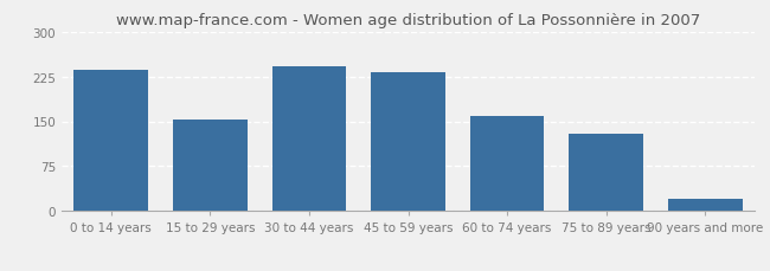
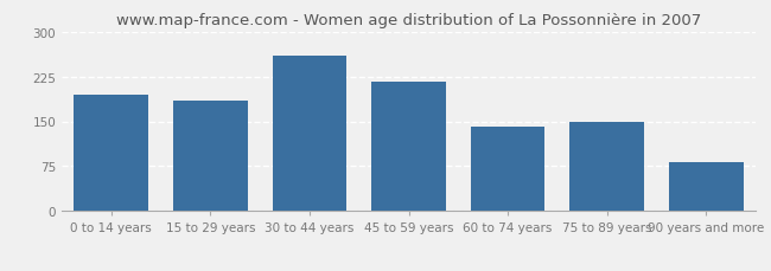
0 to 14 years: 235 -> 194
15 to 29 years: 152 -> 184
30 to 44 years: 242 -> 260
45 to 59 years: 233 -> 216
60 to 74 years: 158 -> 142
75 to 89 years: 130 -> 150
90 years and more: 20 -> 82
